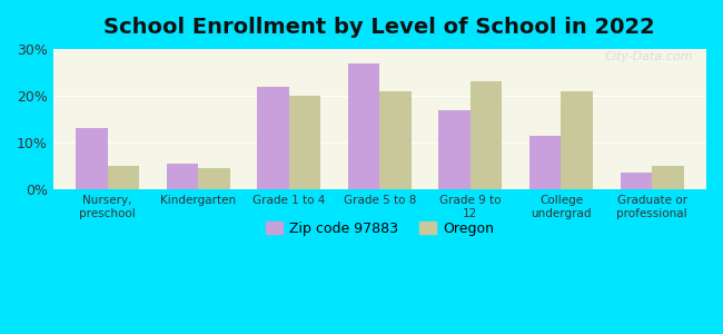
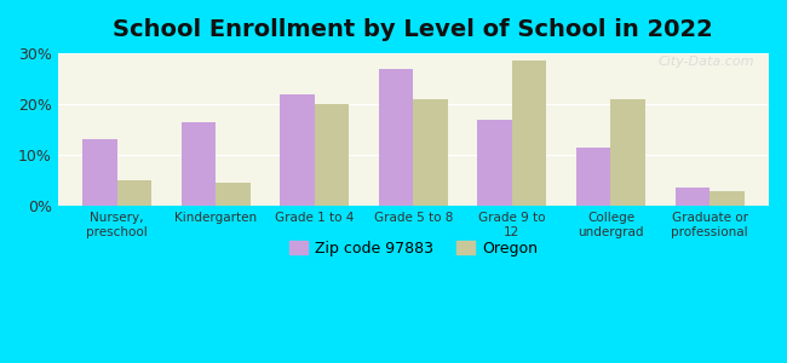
Zip code 97883/Kindergarten: 5.5% -> 16.5%
Oregon/Grade 9 to 12: 23.0% -> 28.5%
Oregon/Graduate or professional: 5.0% -> 3.0%
